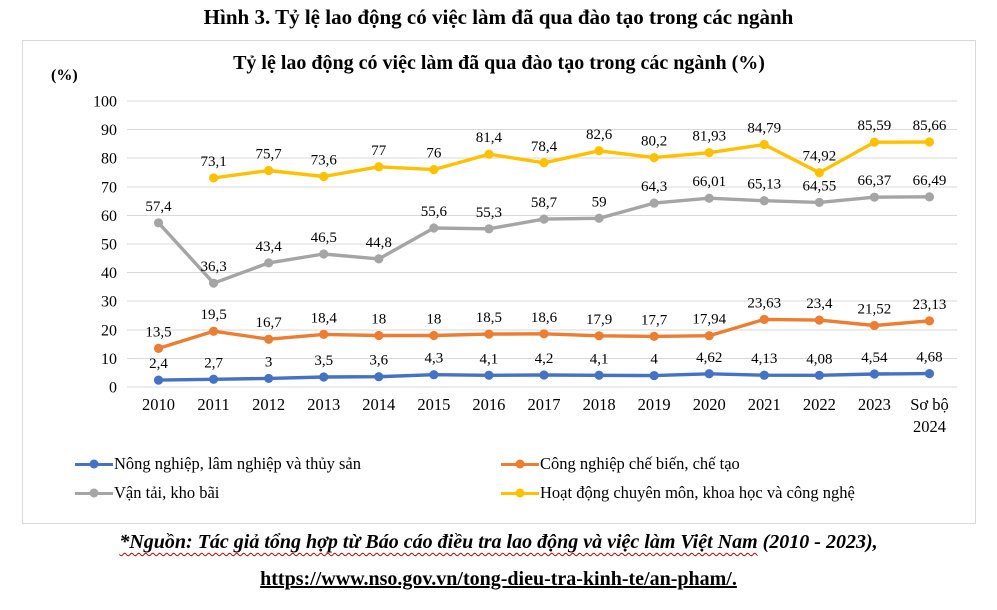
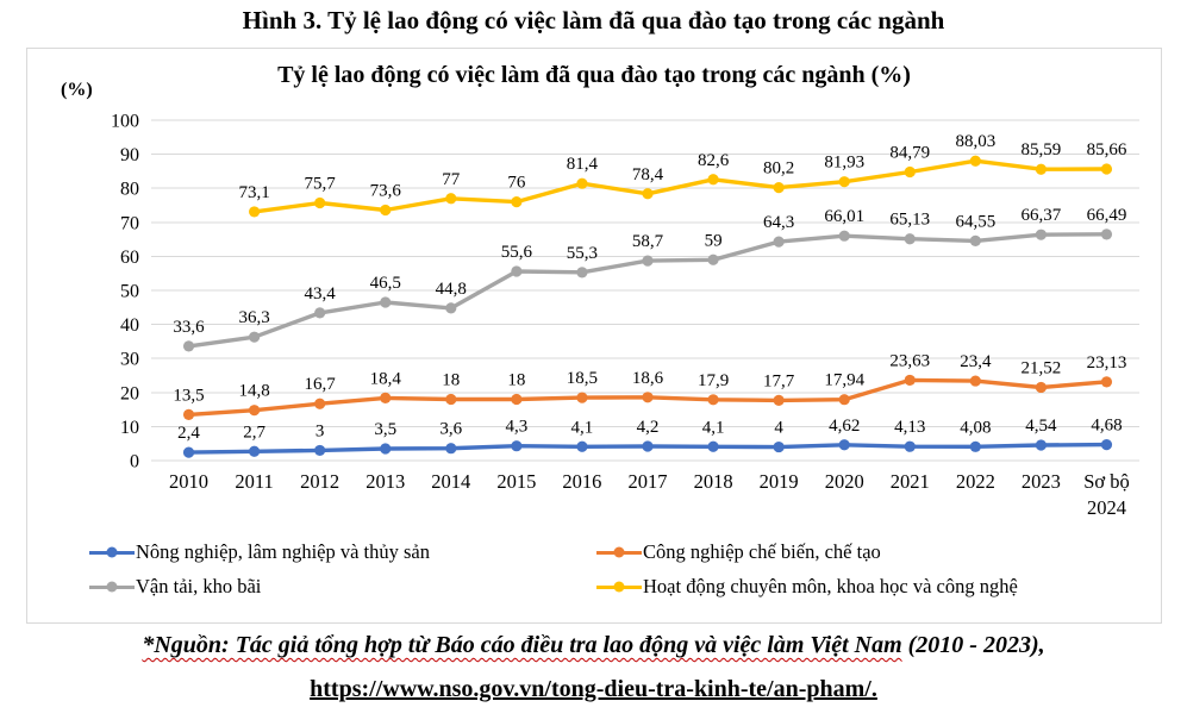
Vận tải, kho bãi/2010: 57,4 -> 33,6
Công nghiệp chế biến, chế tạo/2011: 19,5 -> 14,8
Hoạt động chuyên môn, khoa học và công nghệ/2022: 74,92 -> 88,03
